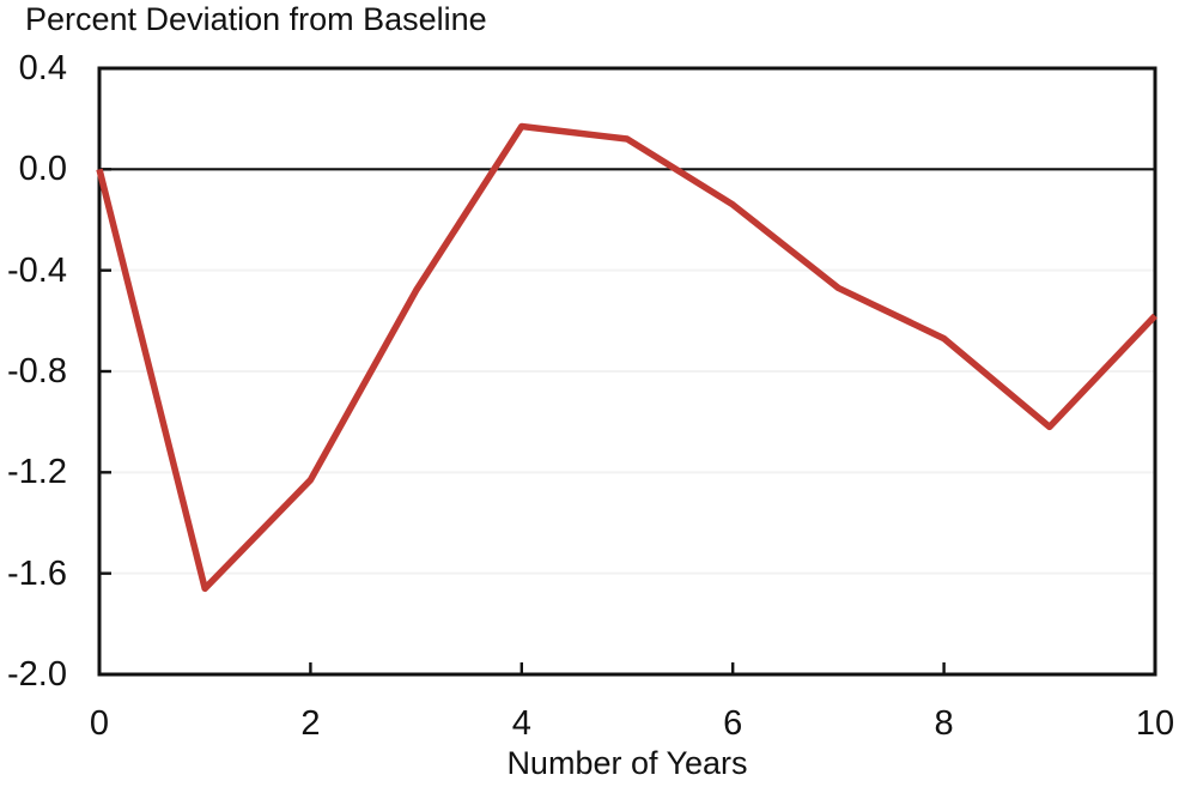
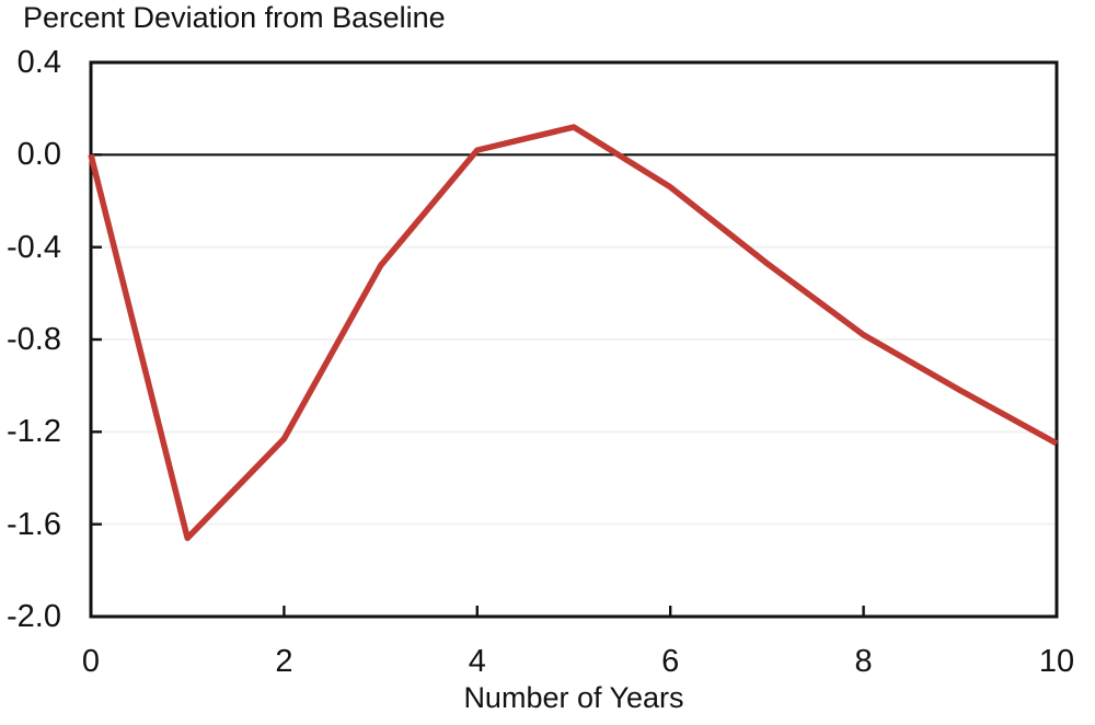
4: 0.17 -> 0.02
8: -0.67 -> -0.78
10: -0.58 -> -1.25
